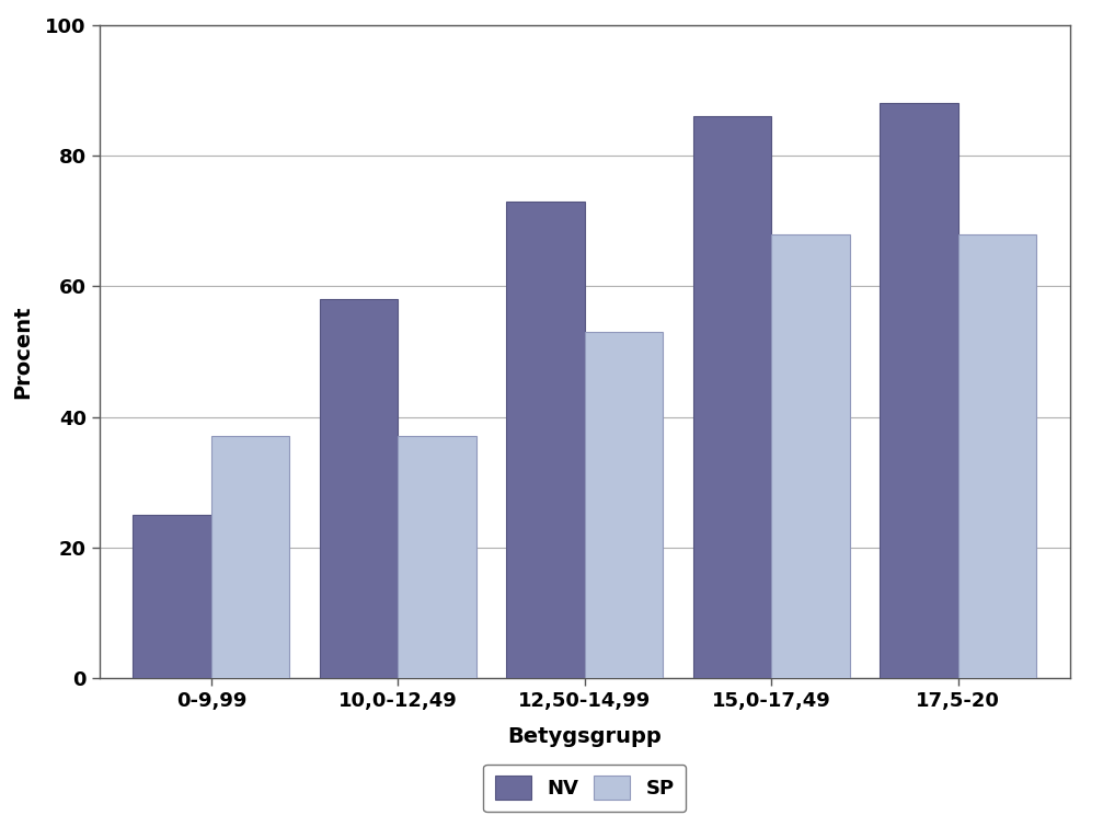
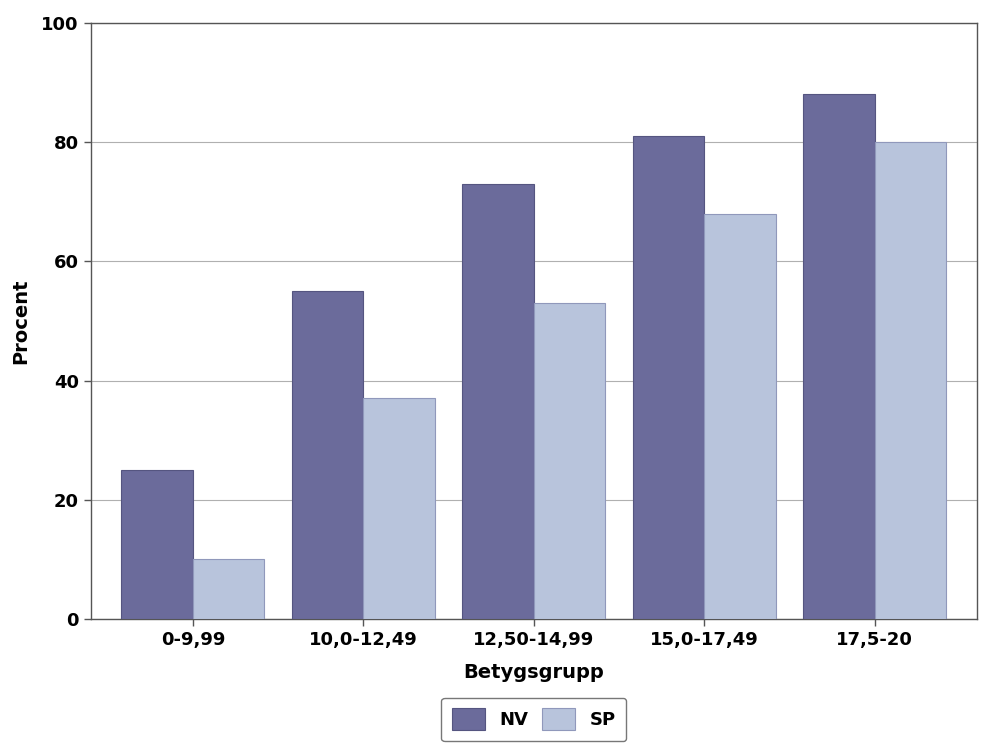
SP/0-9,99: 37 -> 10
NV/10,0-12,49: 58 -> 55
NV/15,0-17,49: 86 -> 81
SP/17,5-20: 68 -> 80
